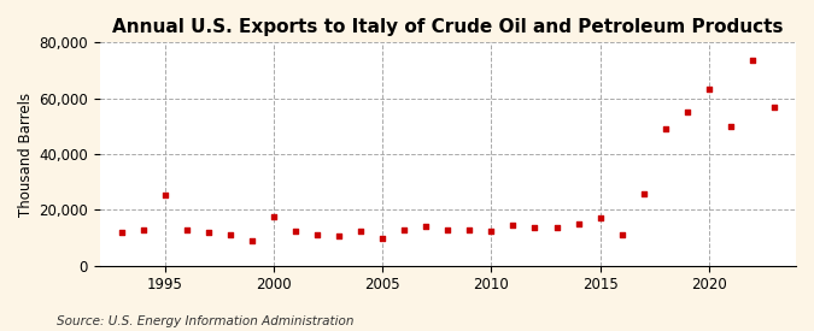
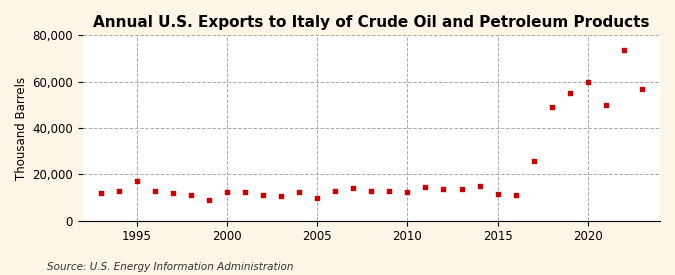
1995: 25,500 -> 17,000
2000: 17,500 -> 12,500
2015: 17,000 -> 11,500
2020: 63,500 -> 60,000
